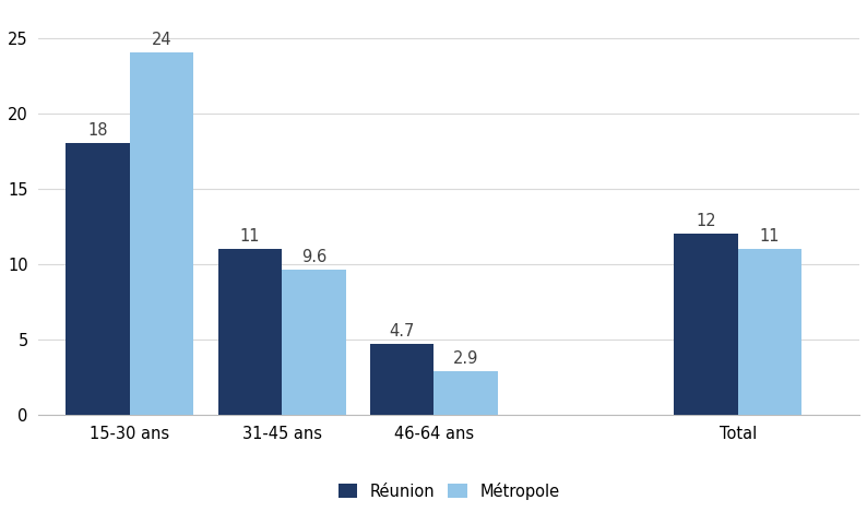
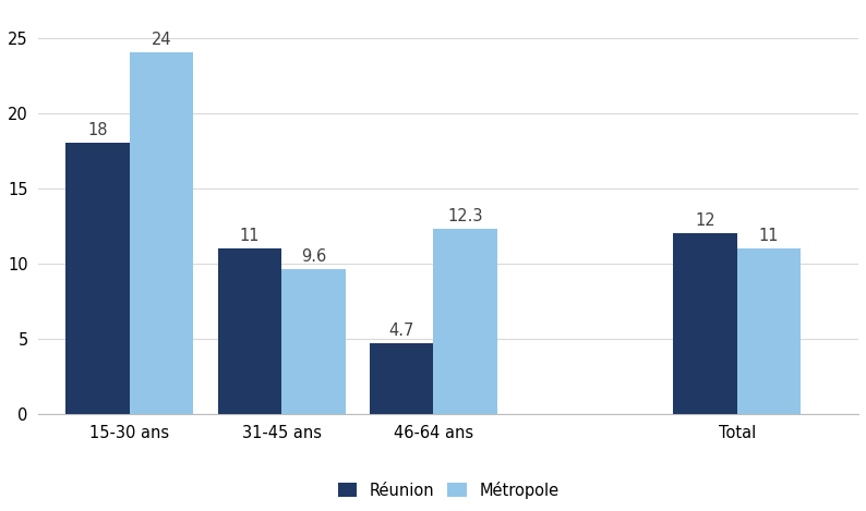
Métropole/46-64 ans: 2.9 -> 12.3
